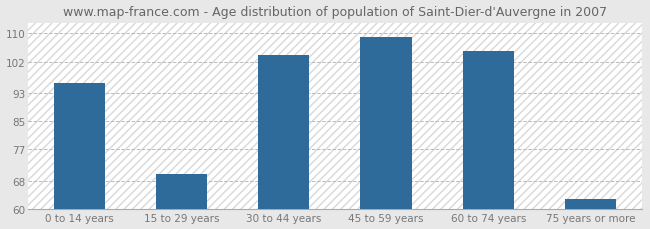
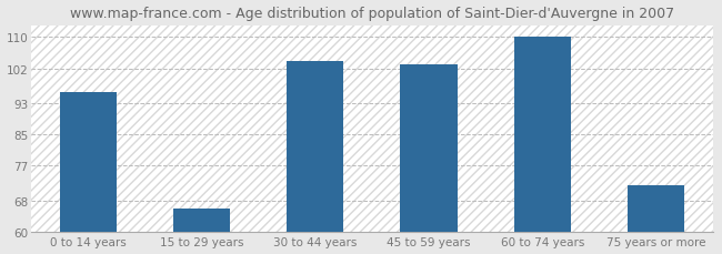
15 to 29 years: 70 -> 66
45 to 59 years: 109 -> 103
60 to 74 years: 105 -> 110
75 years or more: 63 -> 72
